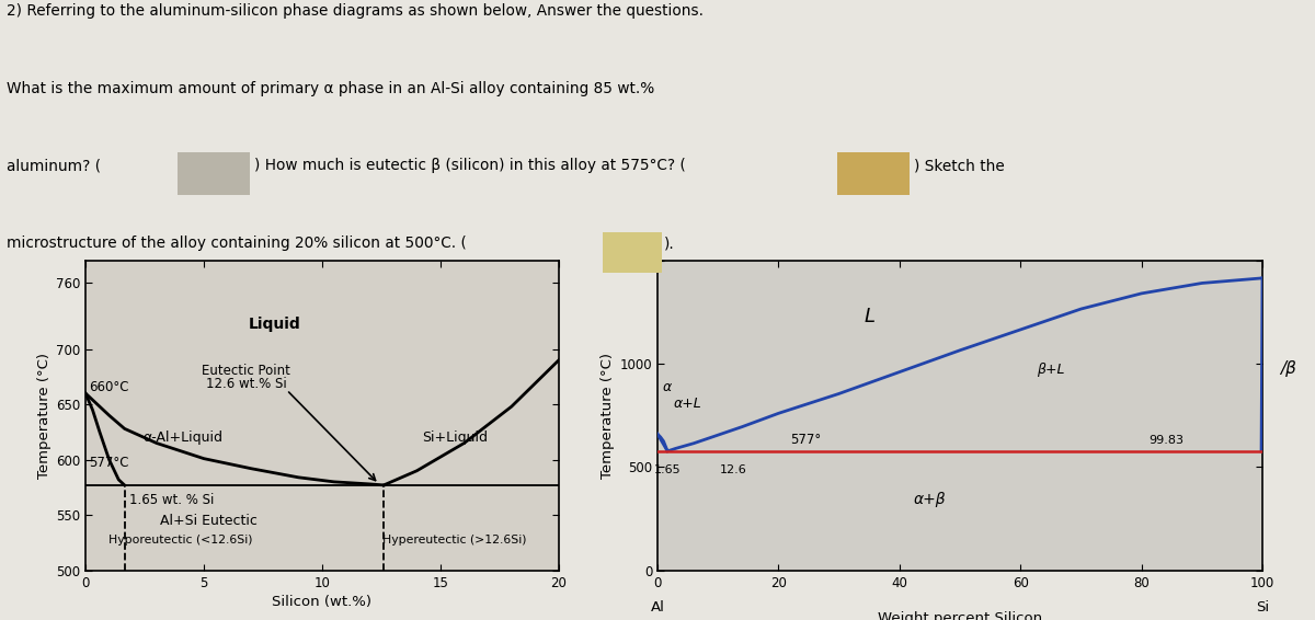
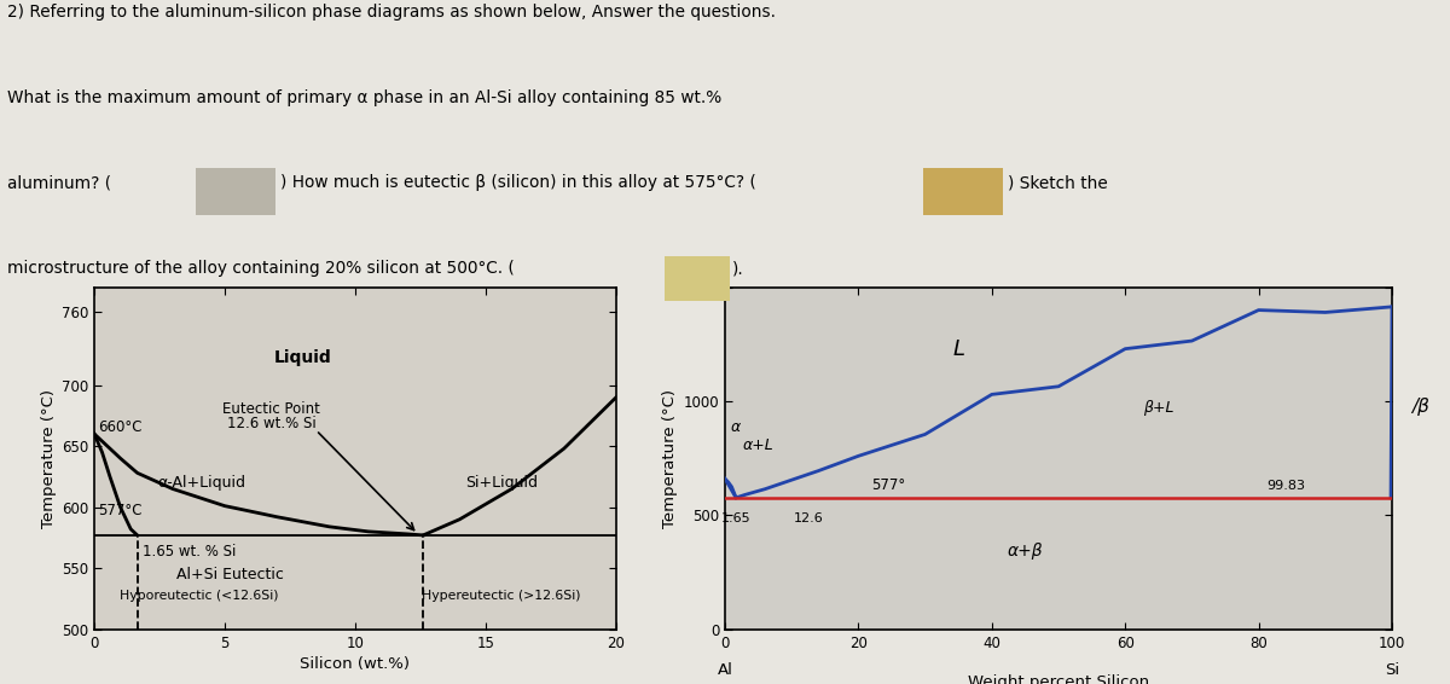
40: 960 -> 1030
60: 1160 -> 1230
80: 1340 -> 1400
